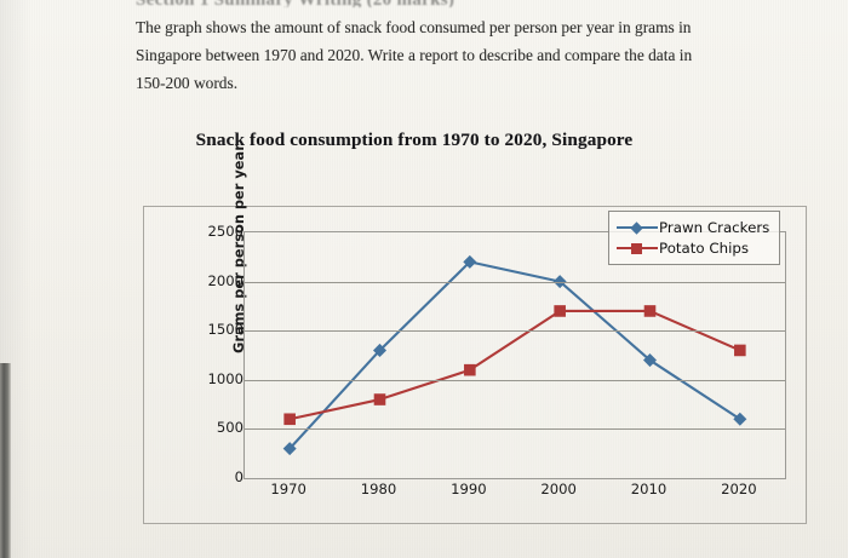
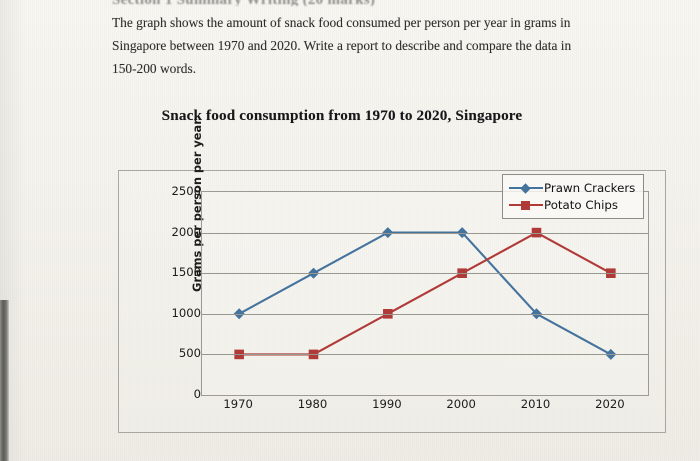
Prawn Crackers/1970: 300 -> 1000
Potato Chips/1970: 600 -> 500
Prawn Crackers/1980: 1300 -> 1500
Potato Chips/1980: 800 -> 500
Prawn Crackers/1990: 2200 -> 2000
Potato Chips/1990: 1100 -> 1000
Potato Chips/2000: 1700 -> 1500
Prawn Crackers/2010: 1200 -> 1000
Potato Chips/2010: 1700 -> 2000
Prawn Crackers/2020: 600 -> 500
Potato Chips/2020: 1300 -> 1500
